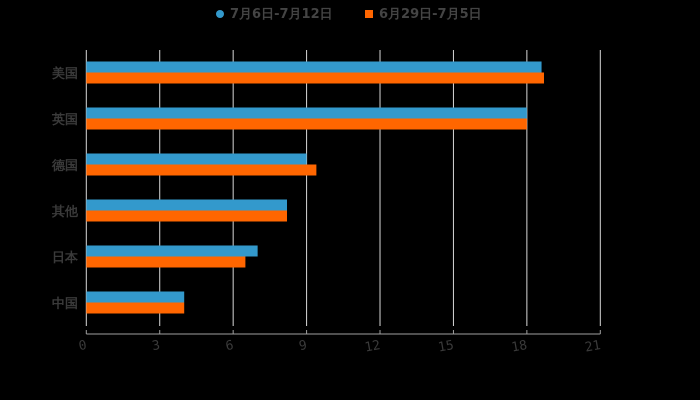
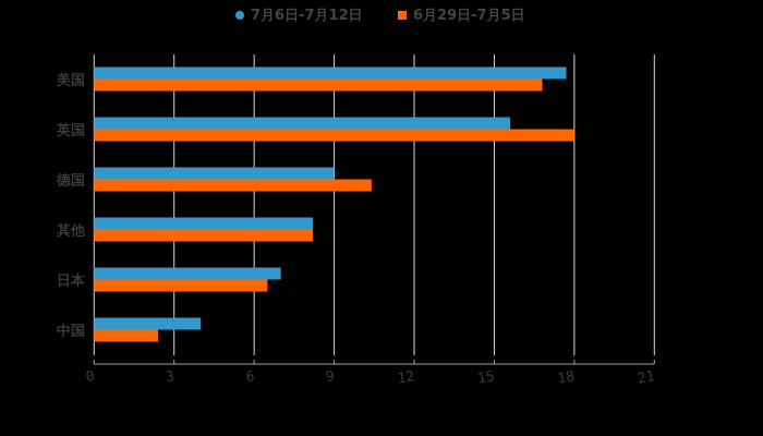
7月6日-7月12日/美国: 18.6 -> 17.7
6月29日-7月5日/美国: 18.7 -> 16.8
7月6日-7月12日/英国: 18.0 -> 15.6
6月29日-7月5日/德国: 9.4 -> 10.4
6月29日-7月5日/中国: 4.0 -> 2.4
